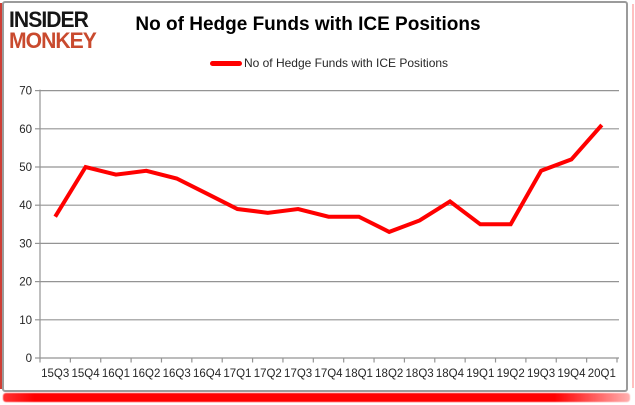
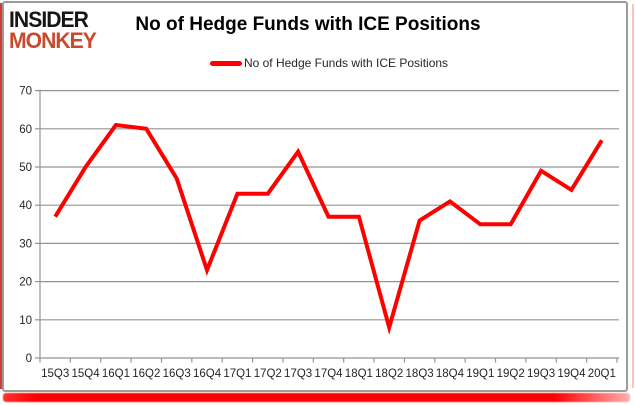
16Q1: 48 -> 61
16Q2: 49 -> 60
16Q4: 43 -> 23
17Q1: 39 -> 43
17Q2: 38 -> 43
17Q3: 39 -> 54
18Q2: 33 -> 8
19Q4: 52 -> 44
20Q1: 61 -> 57
